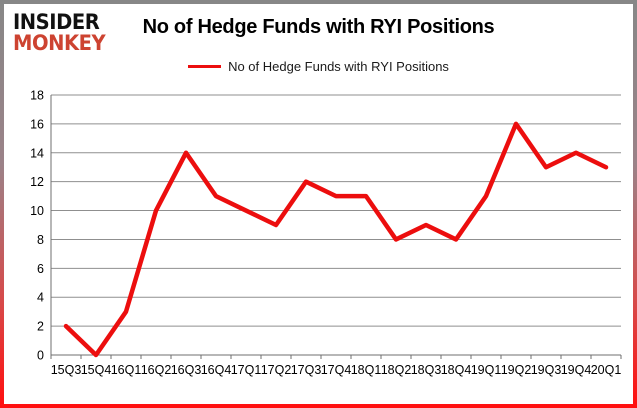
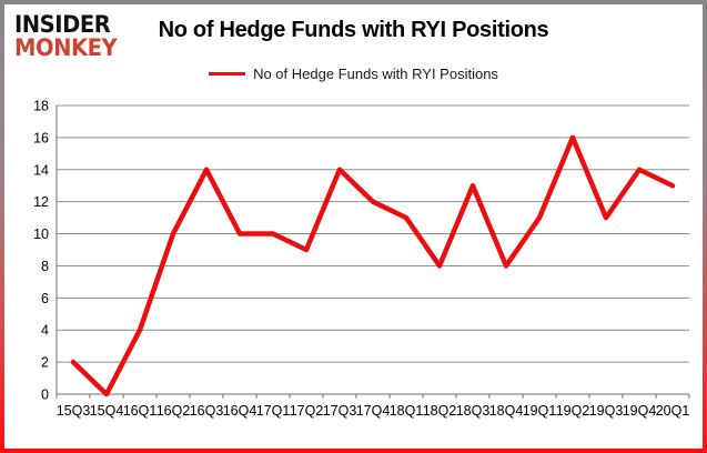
16Q1: 3 -> 4
16Q4: 11 -> 10
17Q3: 12 -> 14
17Q4: 11 -> 12
18Q3: 9 -> 13
19Q3: 13 -> 11
